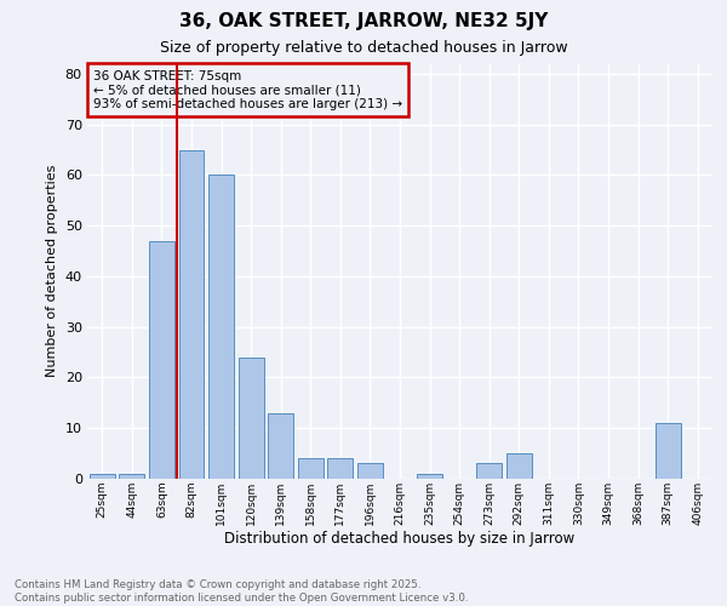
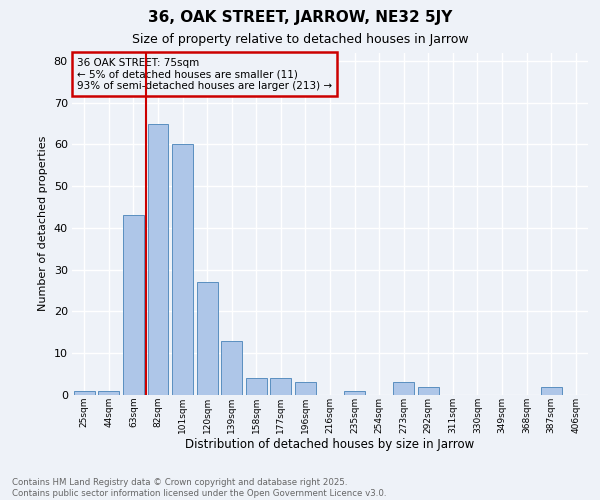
63sqm: 47 -> 43
120sqm: 24 -> 27
292sqm: 5 -> 2
387sqm: 11 -> 2
